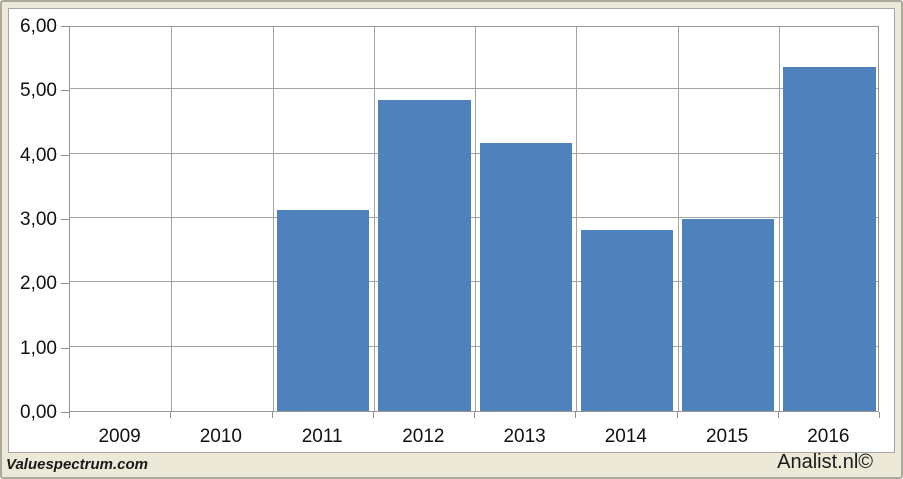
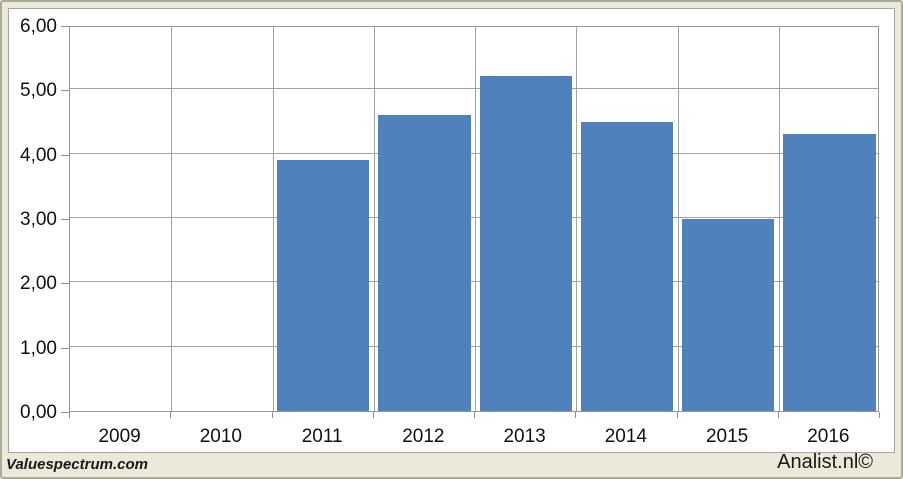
2011: 3,1 -> 3,9
2012: 4,8 -> 4,6
2013: 4,2 -> 5,2
2014: 2,8 -> 4,5
2016: 5,3 -> 4,3
